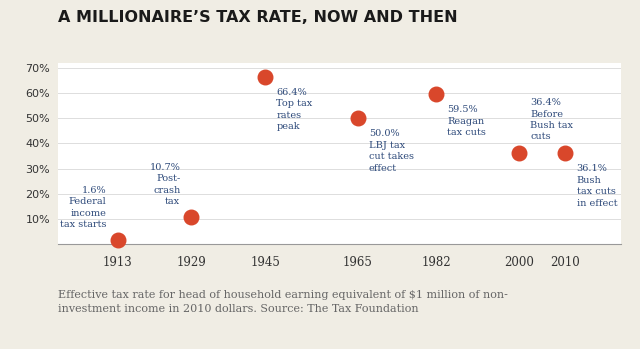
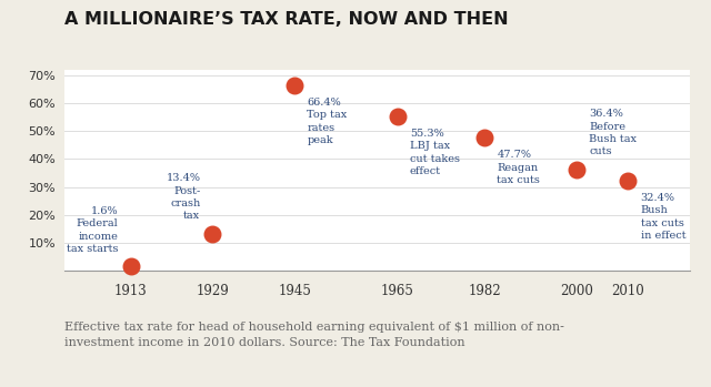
1929: 10.7% -> 13.4%
1965: 50.0% -> 55.3%
1982: 59.5% -> 47.7%
2010: 36.1% -> 32.4%
